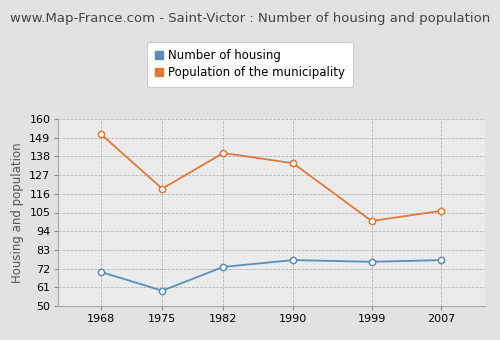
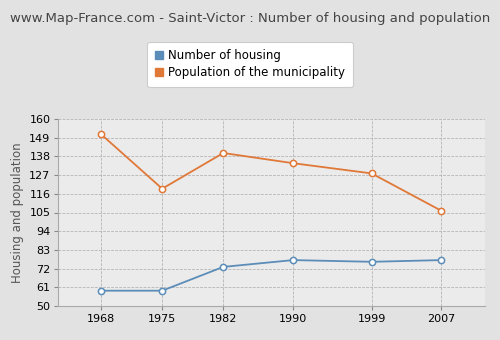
Number of housing/1968: 70 -> 59
Population of the municipality/1999: 100 -> 128
